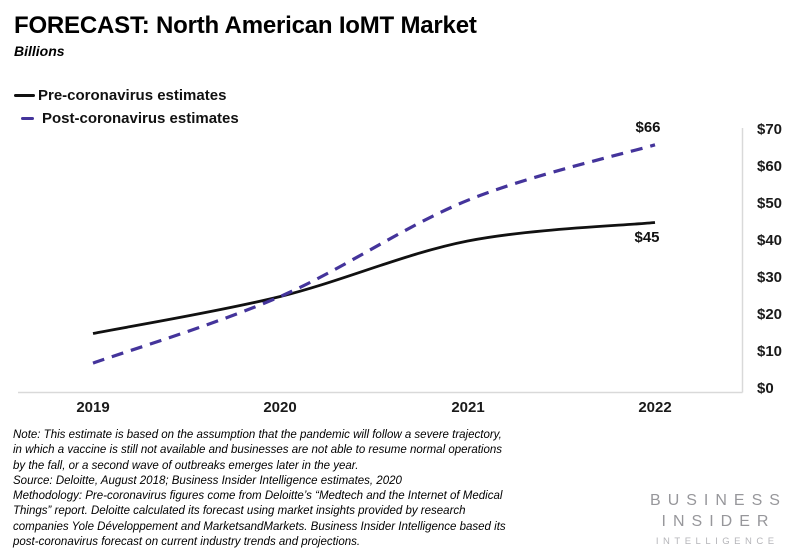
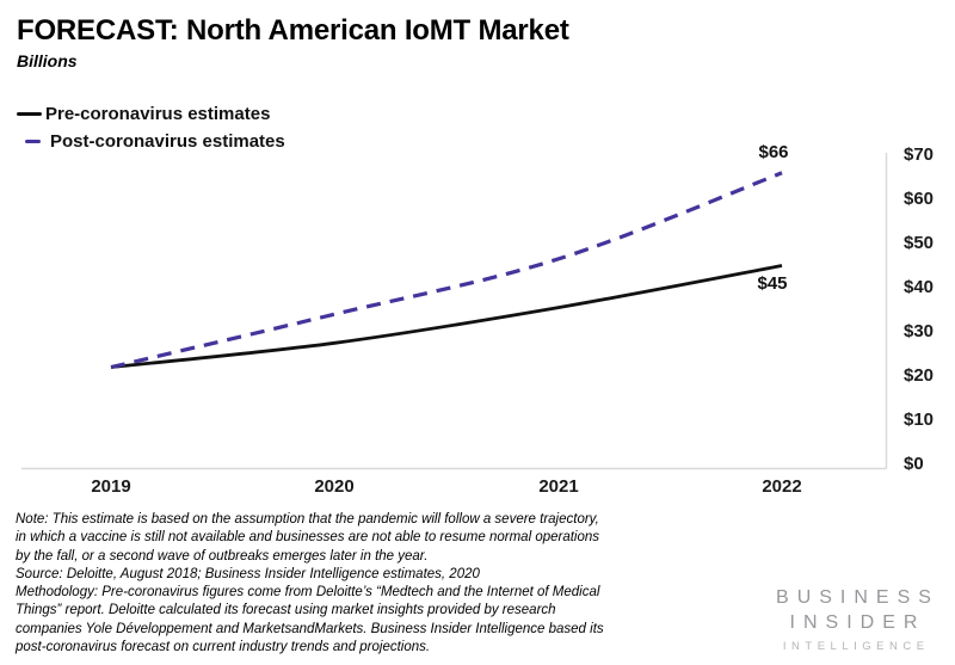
Pre-coronavirus estimates/2019: $15 -> $22
Post-coronavirus estimates/2019: $7 -> $22
Pre-coronavirus estimates/2020: $25 -> $28
Post-coronavirus estimates/2020: $25 -> $34
Pre-coronavirus estimates/2021: $40 -> $36
Post-coronavirus estimates/2021: $51 -> $46
